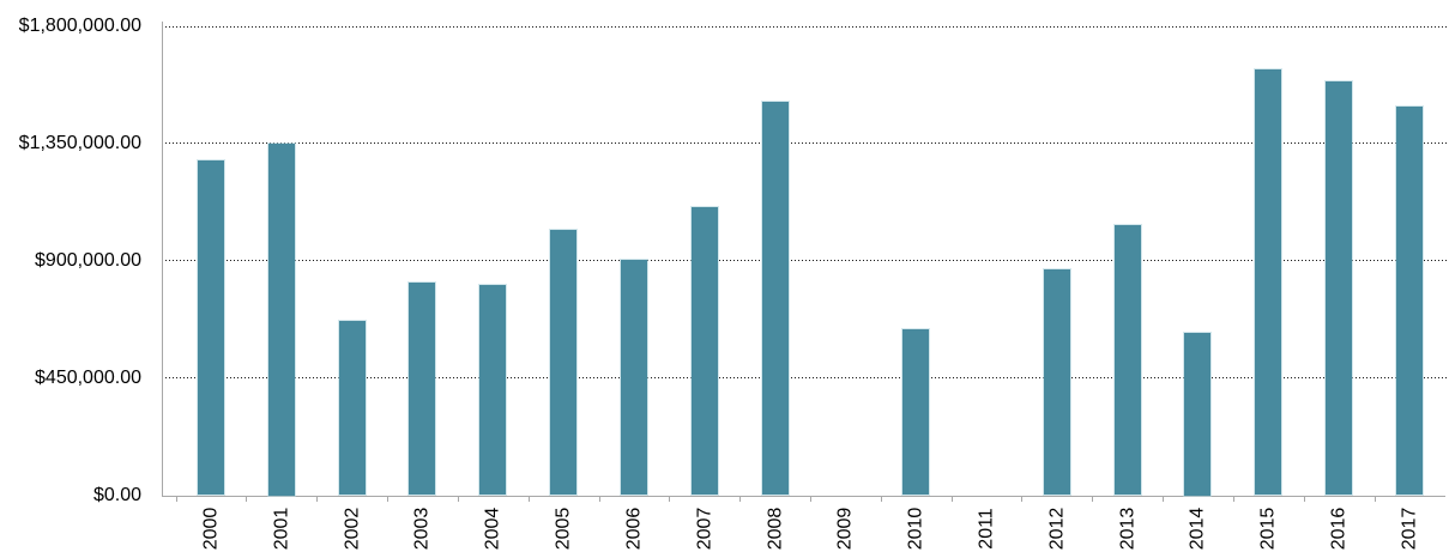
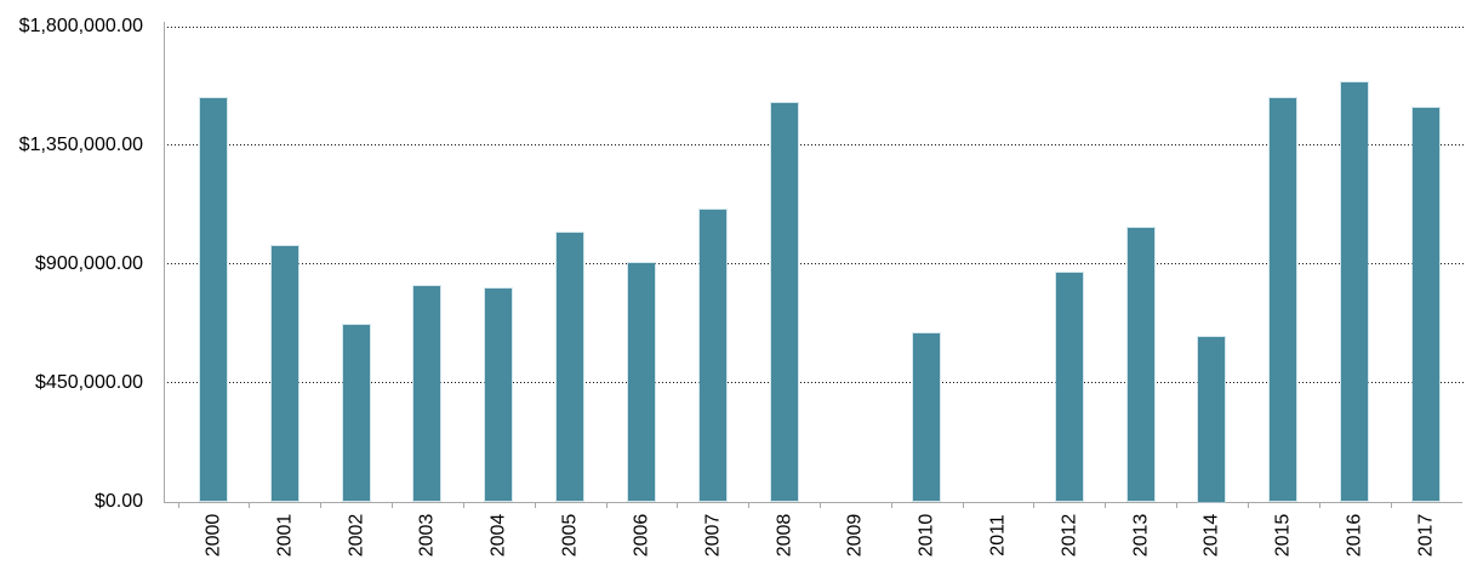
2000: $1280000 -> $1530000
2001: $1350000 -> $970000
2015: $1640000 -> $1530000
